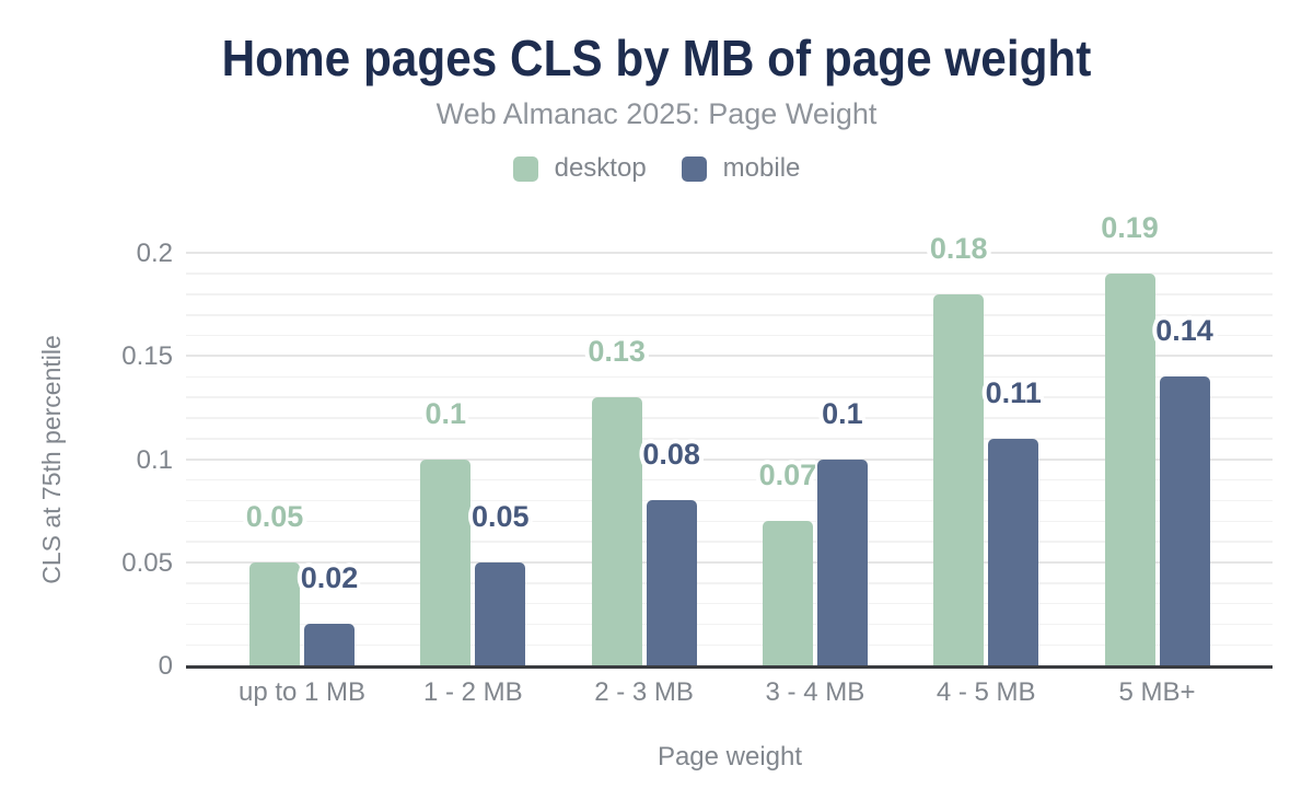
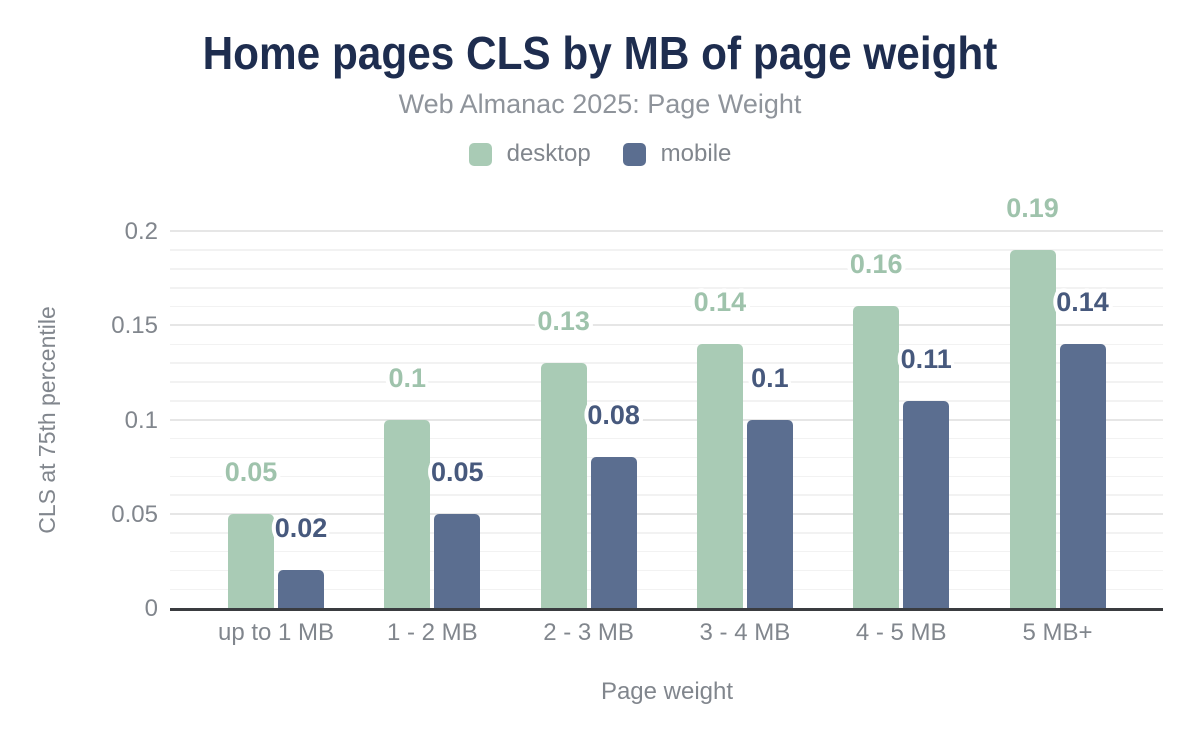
desktop/3 - 4 MB: 0.07 -> 0.14
desktop/4 - 5 MB: 0.18 -> 0.16
